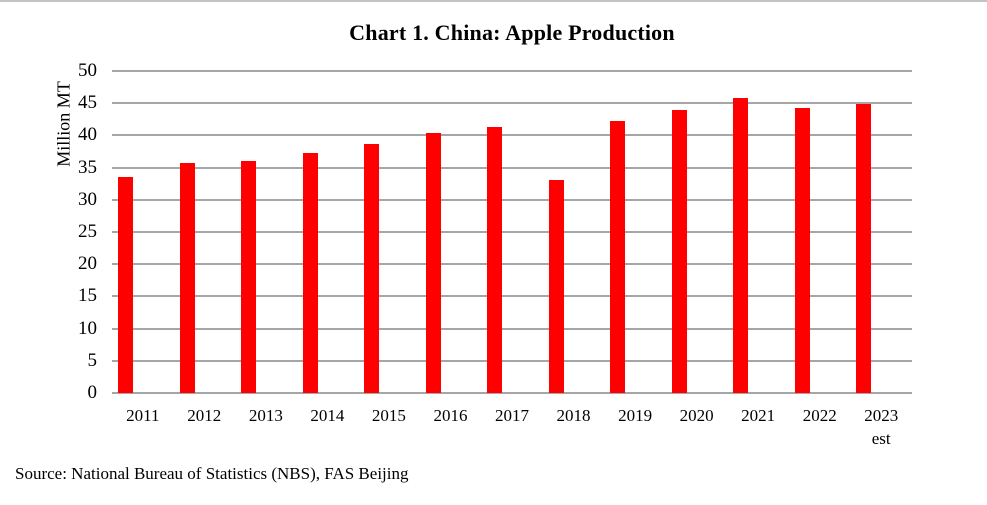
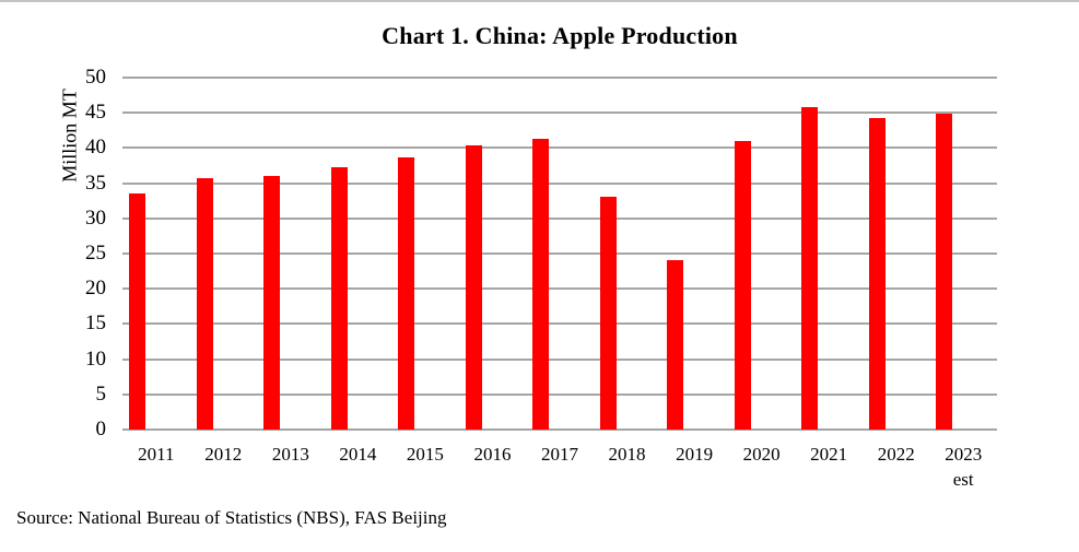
2019: 42 -> 24
2020: 44 -> 41
